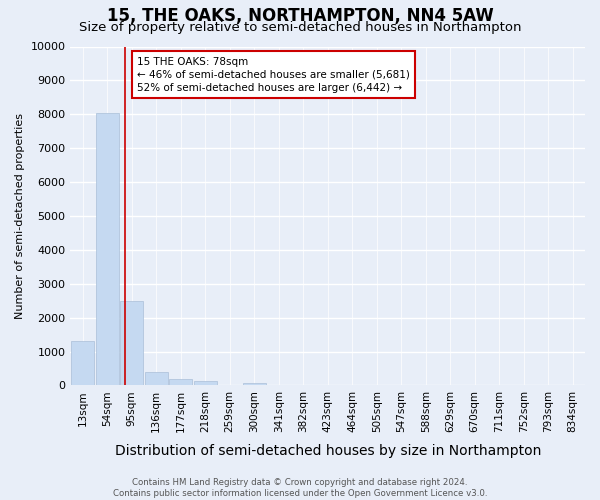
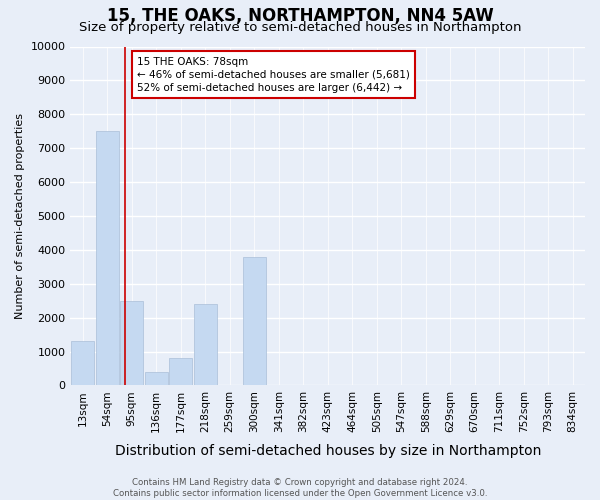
54sqm: 8050 -> 7500
177sqm: 180 -> 800
218sqm: 130 -> 2400
300sqm: 70 -> 3800
